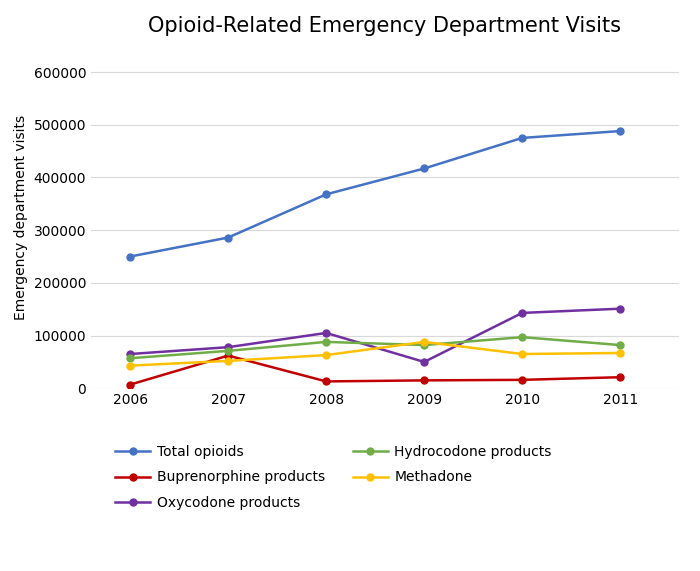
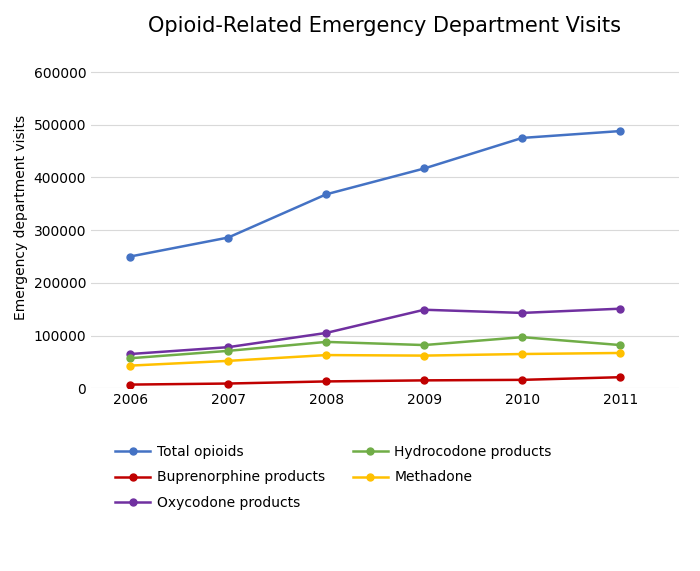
Buprenorphine products/2007: 62000 -> 9000
Oxycodone products/2009: 50000 -> 149000
Methadone/2009: 88000 -> 62000
